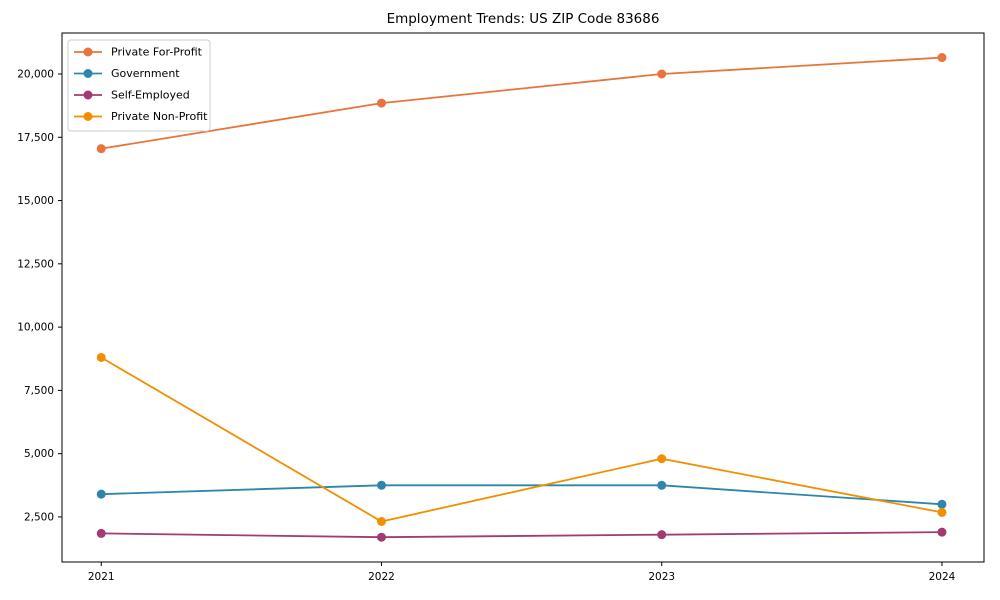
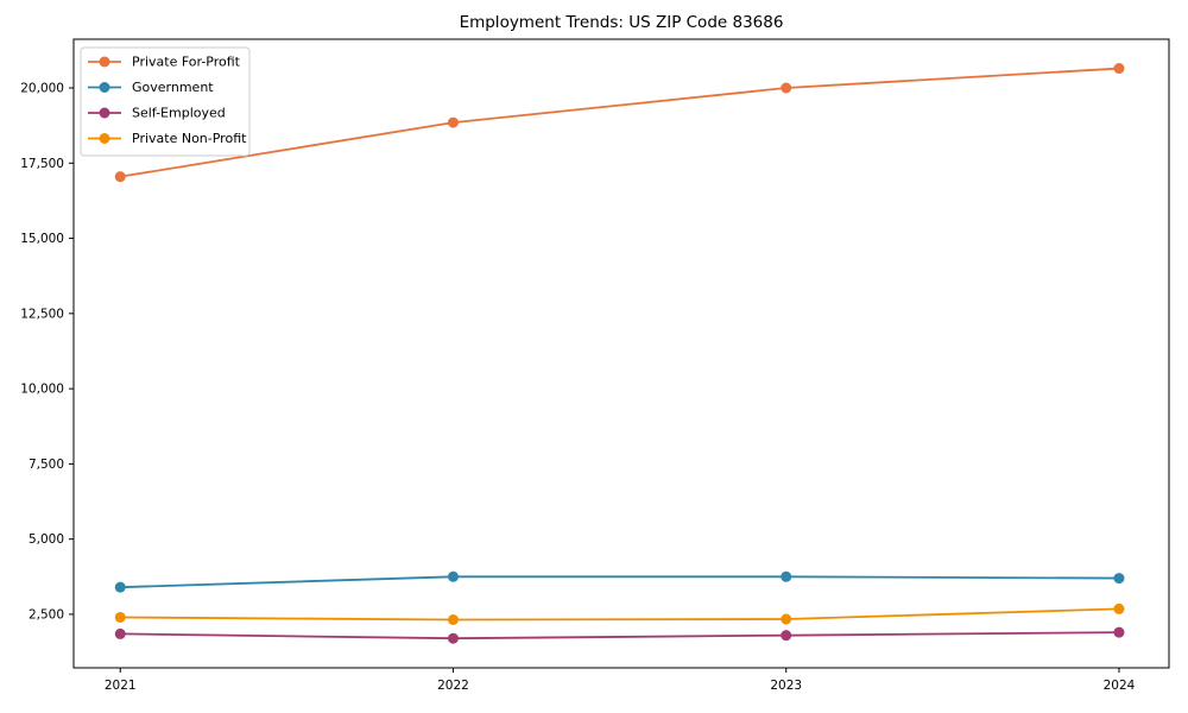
Private Non-Profit/2021: 8800 -> 2400
Private Non-Profit/2023: 4800 -> 2300
Government/2024: 3000 -> 3700
